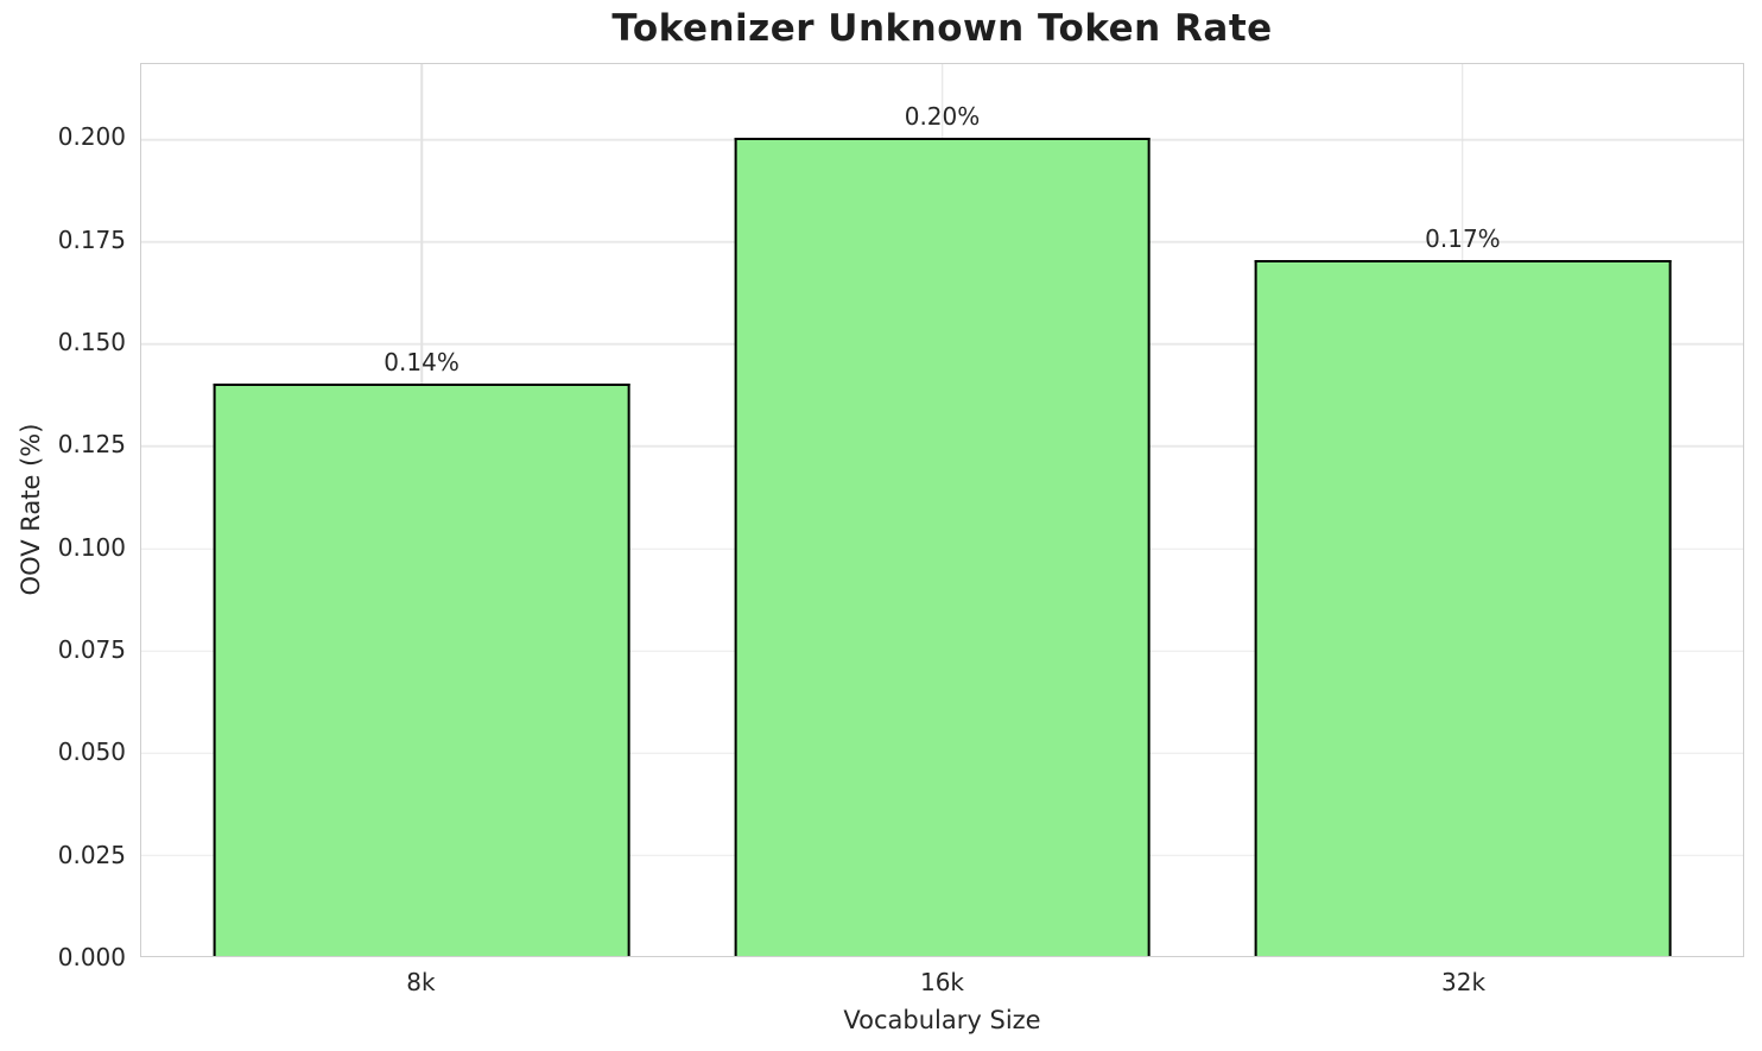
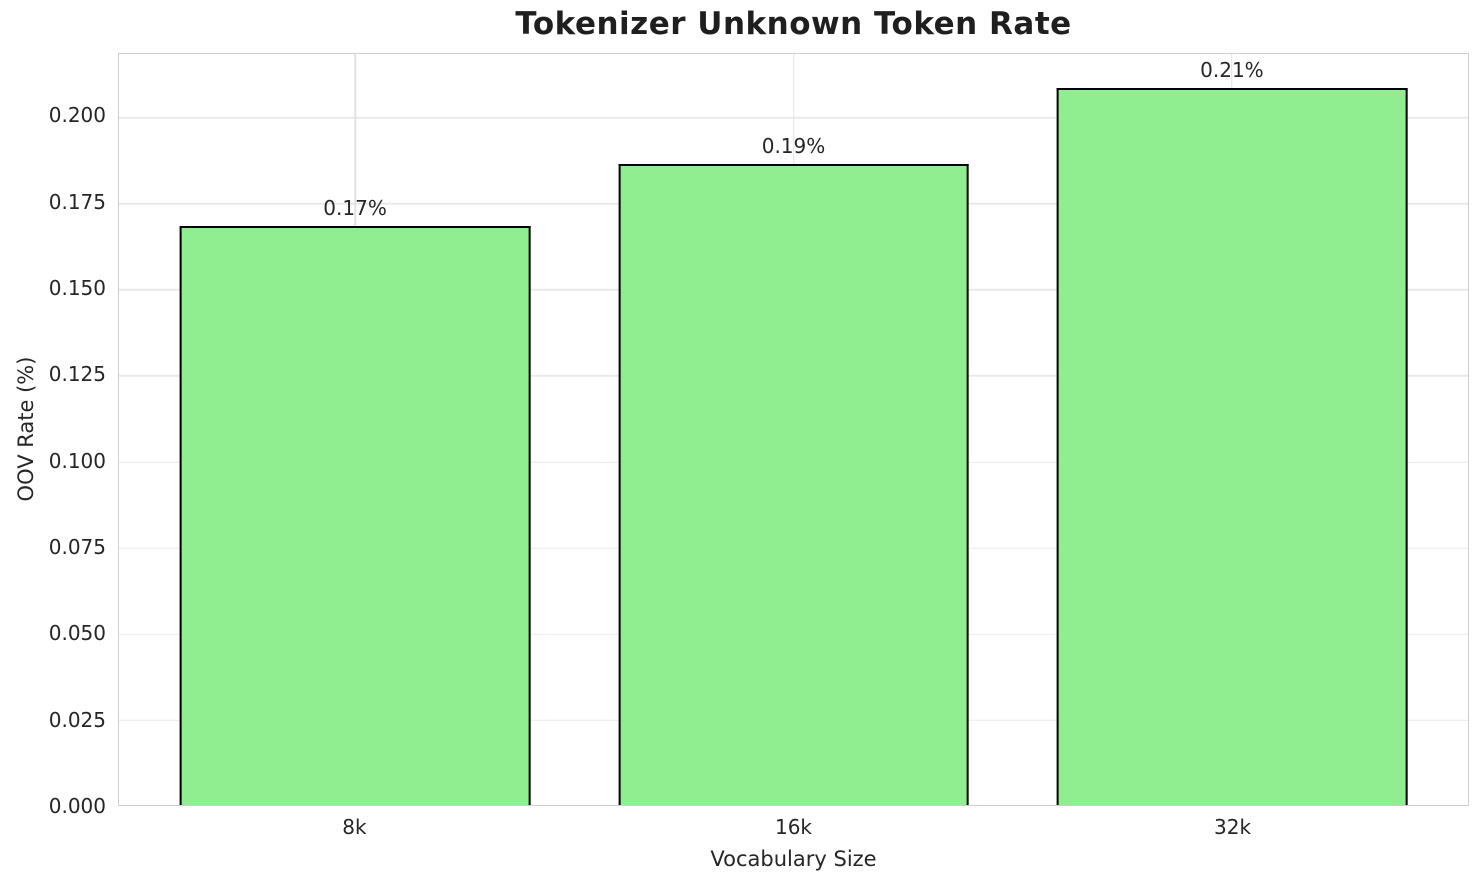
8k: 0.14% -> 0.17%
16k: 0.20% -> 0.19%
32k: 0.17% -> 0.21%
